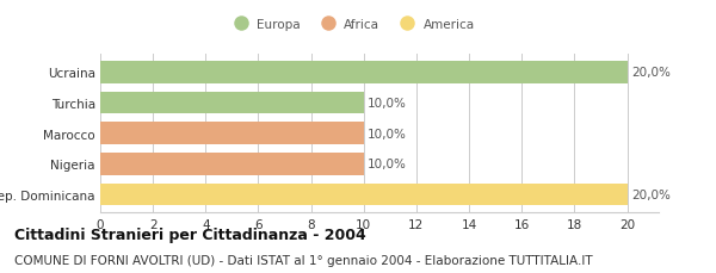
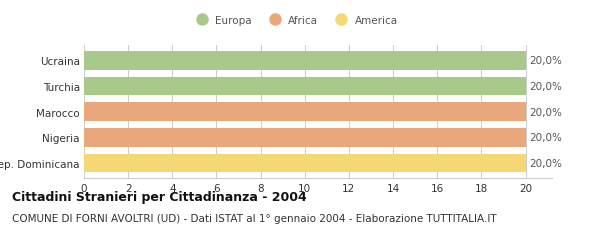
Turchia: 10,0% -> 20,0%
Marocco: 10,0% -> 20,0%
Nigeria: 10,0% -> 20,0%
